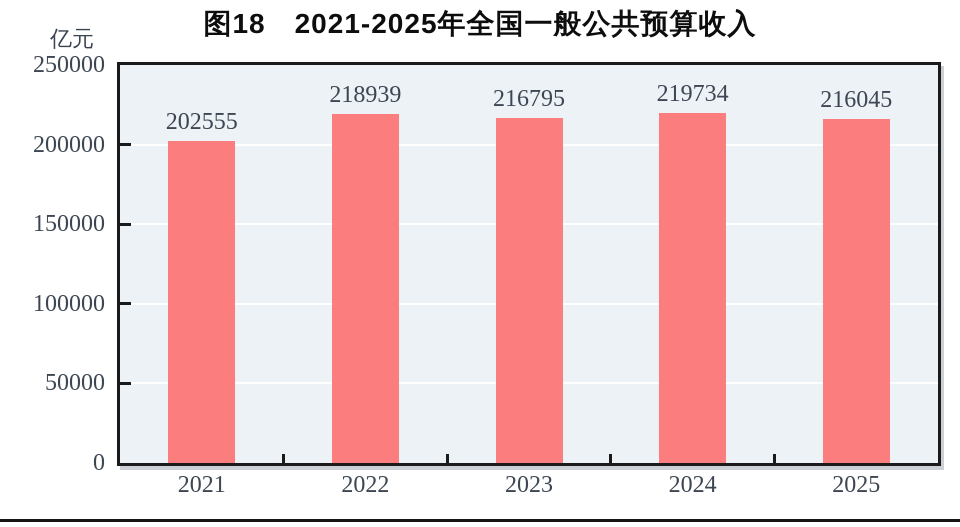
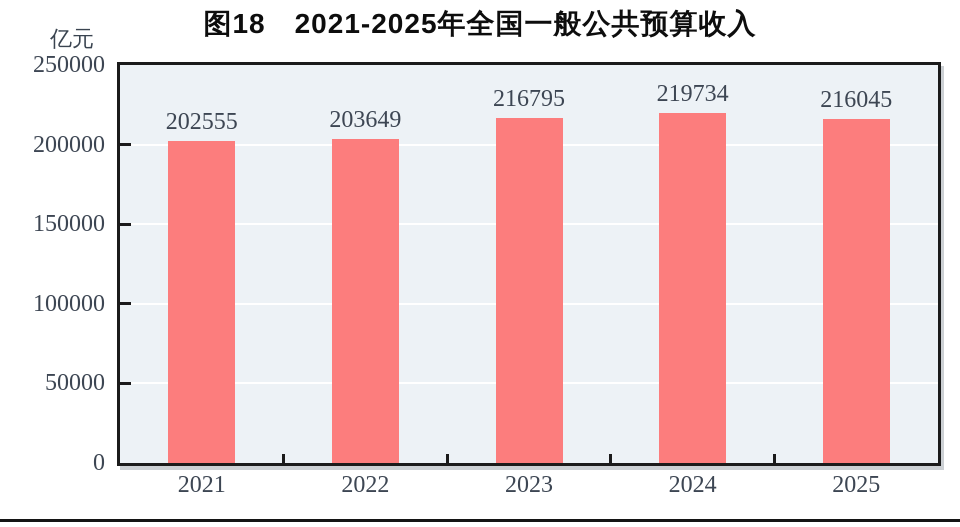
2022: 218939 -> 203649
